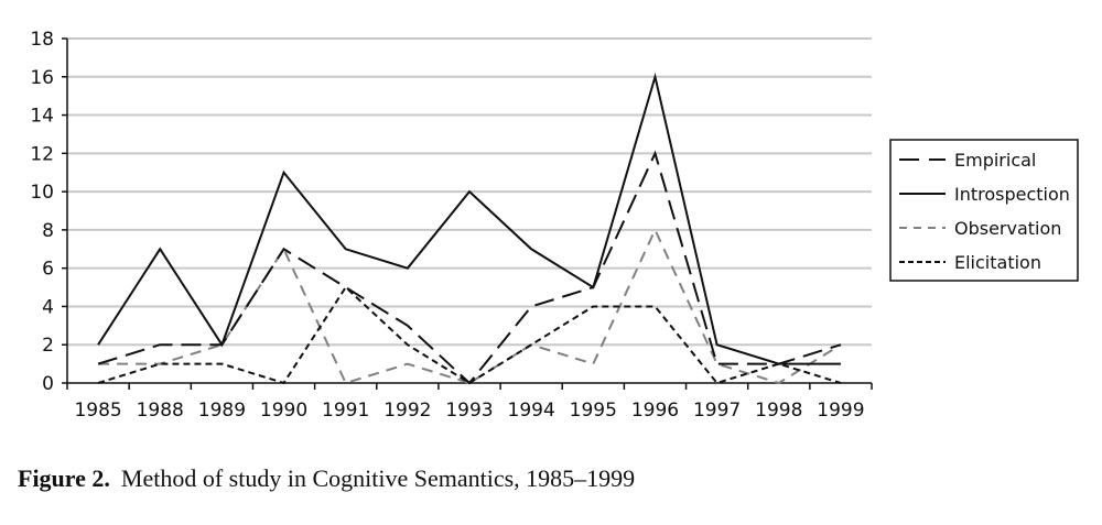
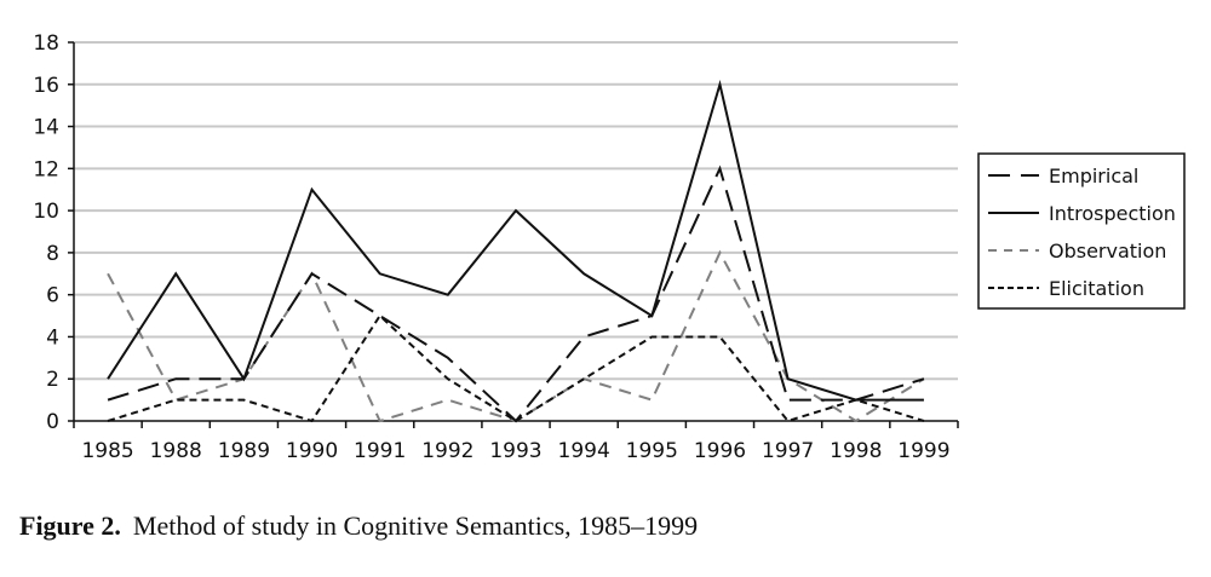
Observation/1985: 1 -> 7
Observation/1997: 1 -> 2
